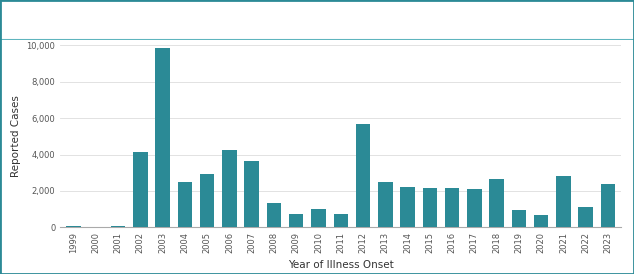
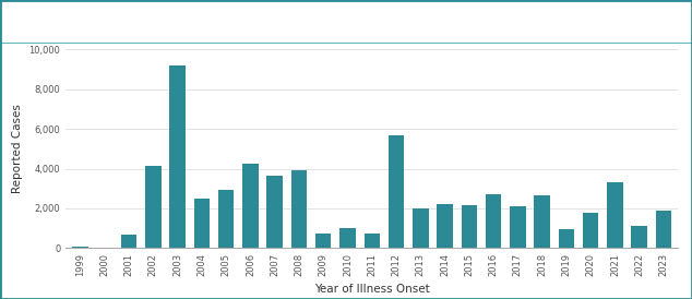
2001: 100 -> 700
2003: 9,900 -> 9,200
2008: 1,400 -> 3,900
2013: 2,500 -> 2,000
2016: 2,100 -> 2,700
2020: 700 -> 1,800
2021: 2,800 -> 3,300
2023: 2,400 -> 1,900
